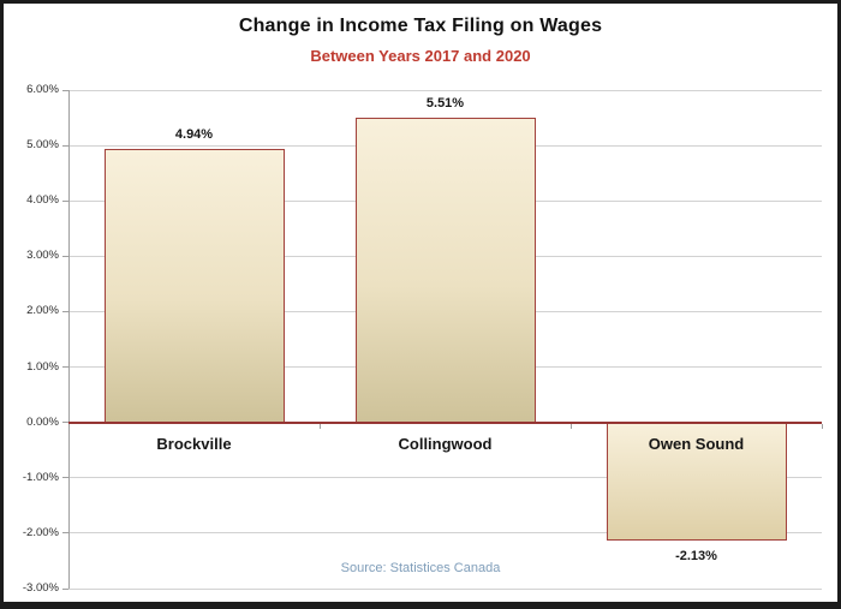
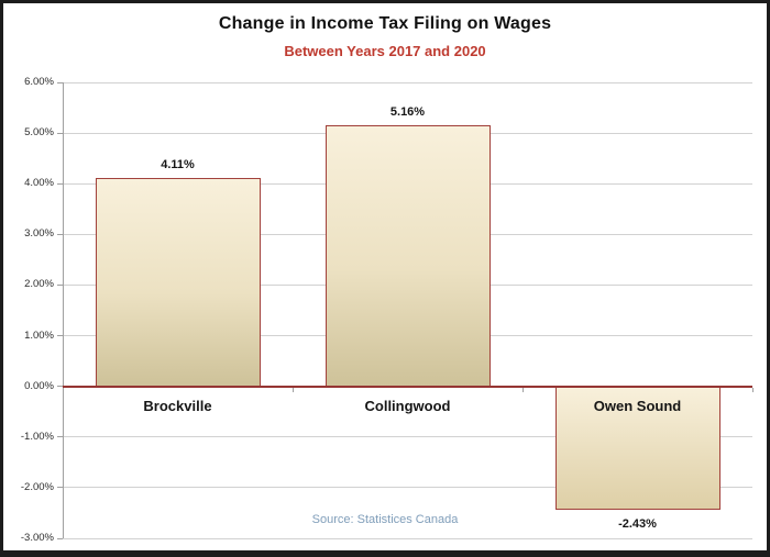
Brockville: 4.94% -> 4.11%
Collingwood: 5.51% -> 5.16%
Owen Sound: -2.13% -> -2.43%
